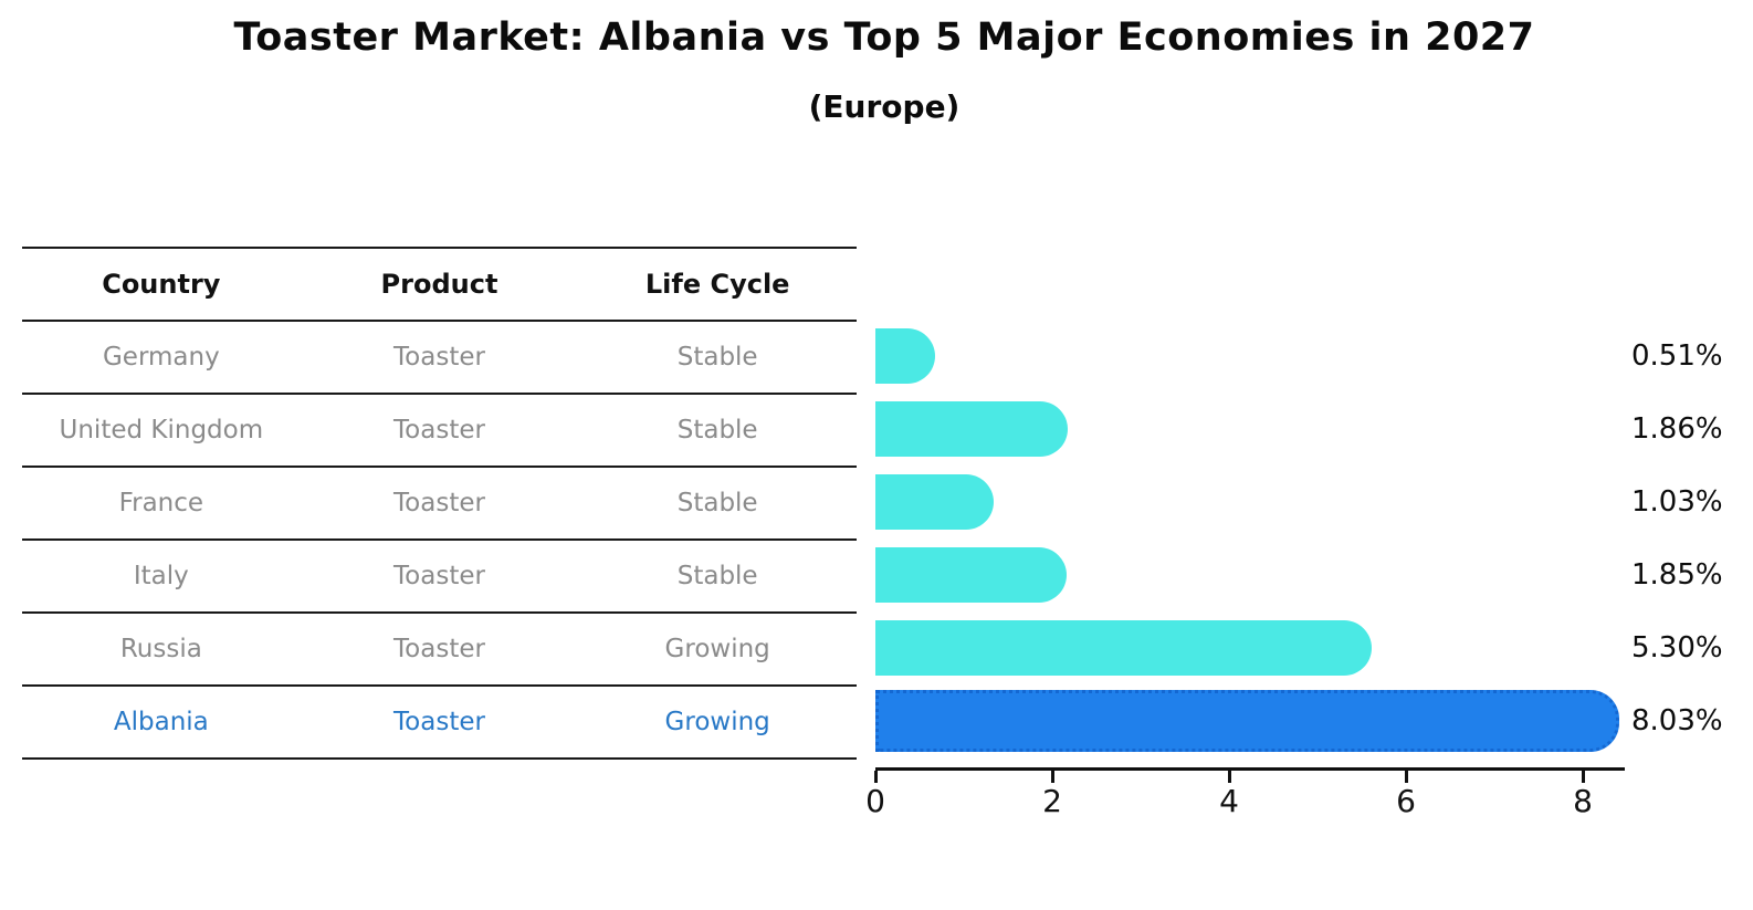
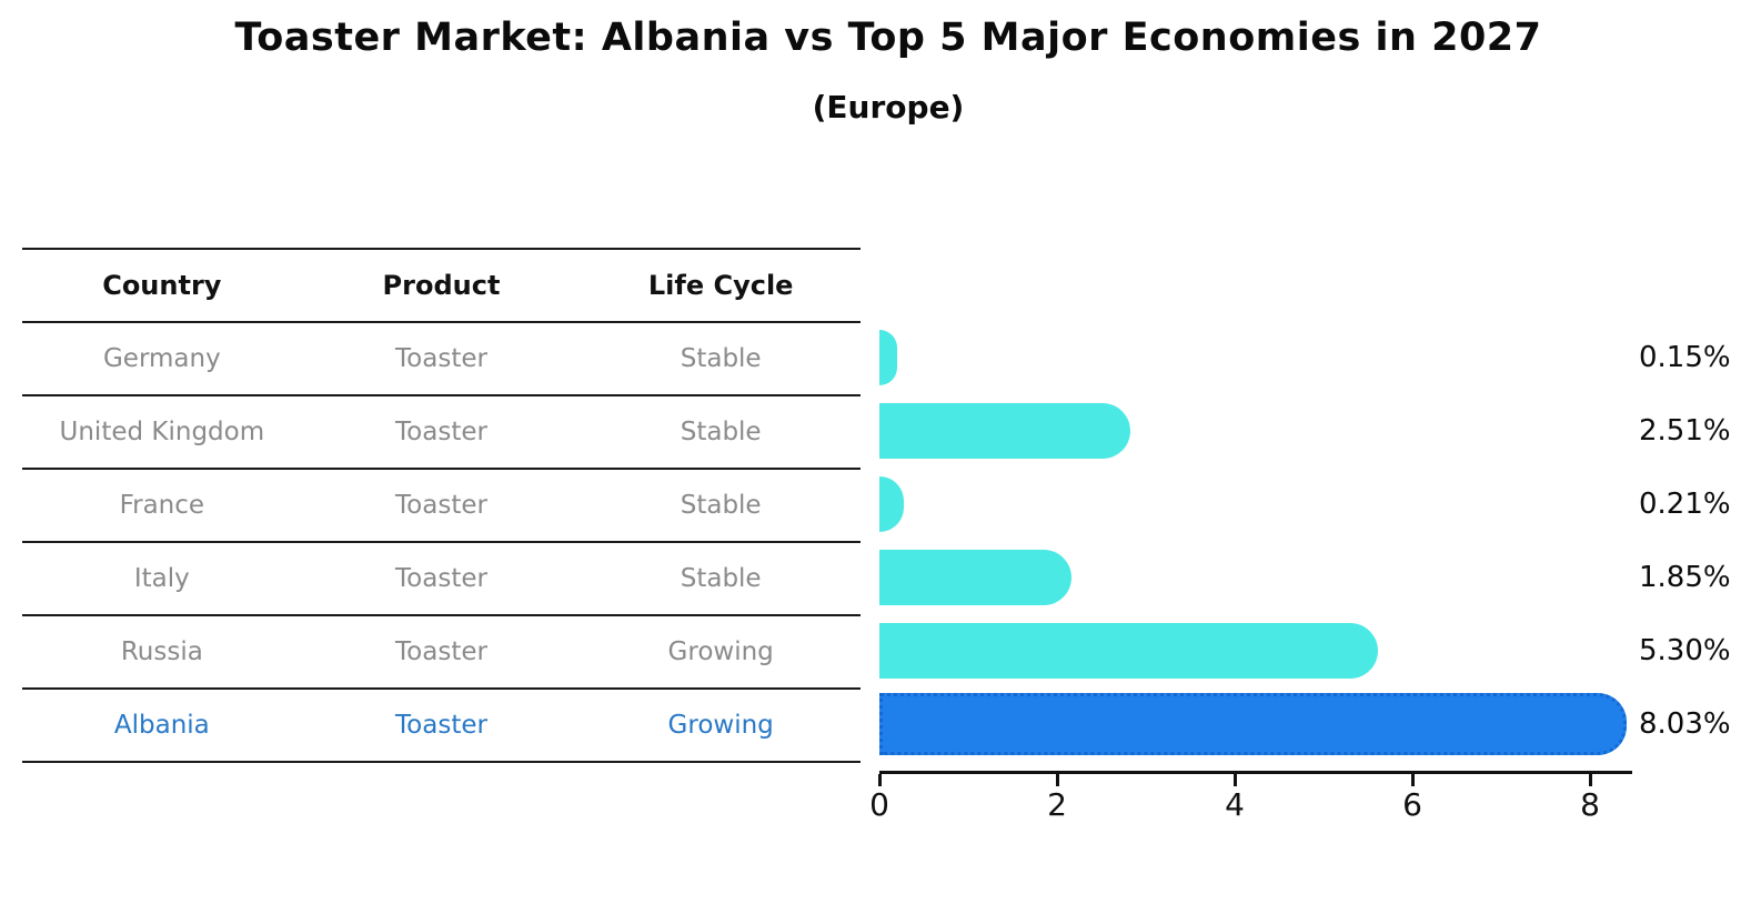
Germany: 0.51% -> 0.15%
United Kingdom: 1.86% -> 2.51%
France: 1.03% -> 0.21%
